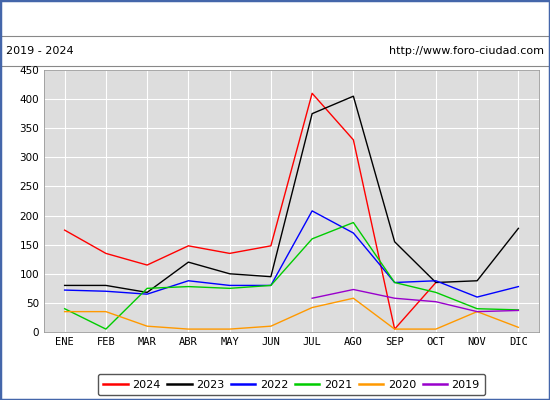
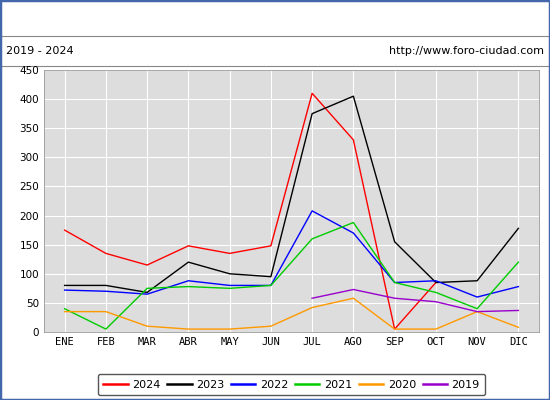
2021/DIC: 38 -> 120
